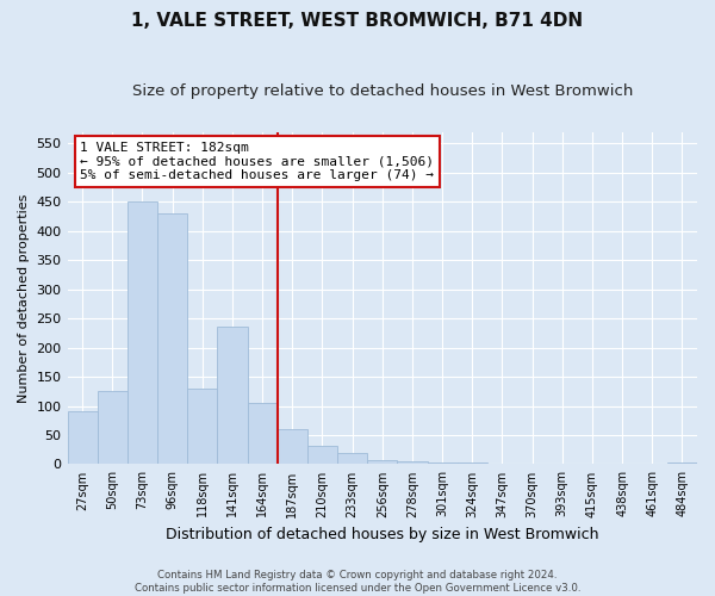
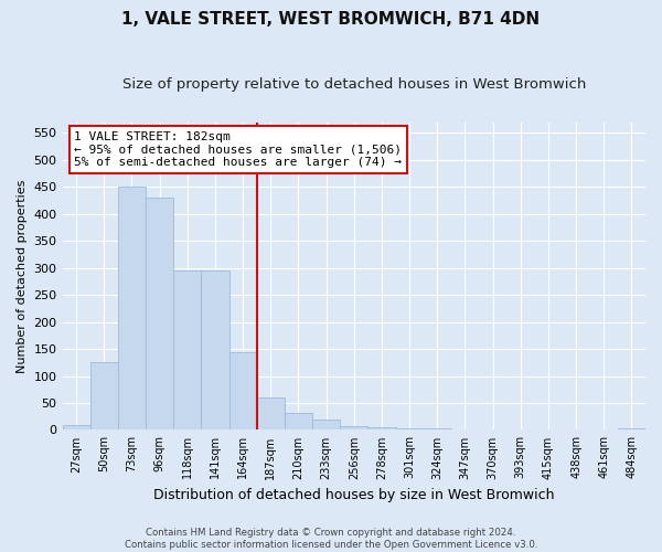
27sqm: 90 -> 10
118sqm: 130 -> 295
141sqm: 235 -> 295
164sqm: 105 -> 143
